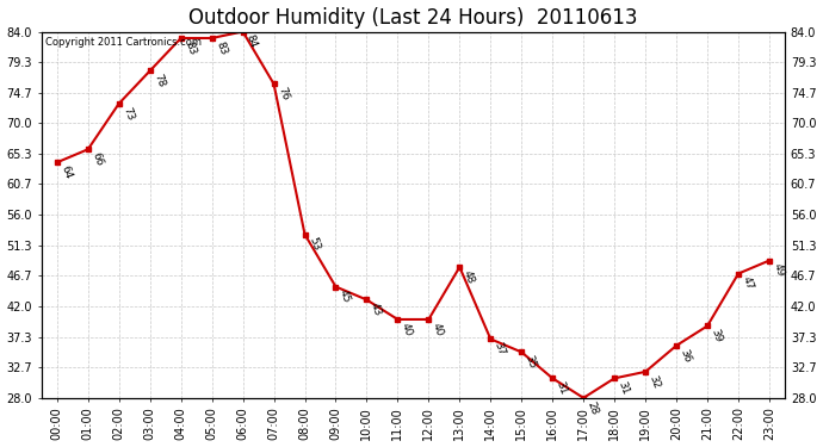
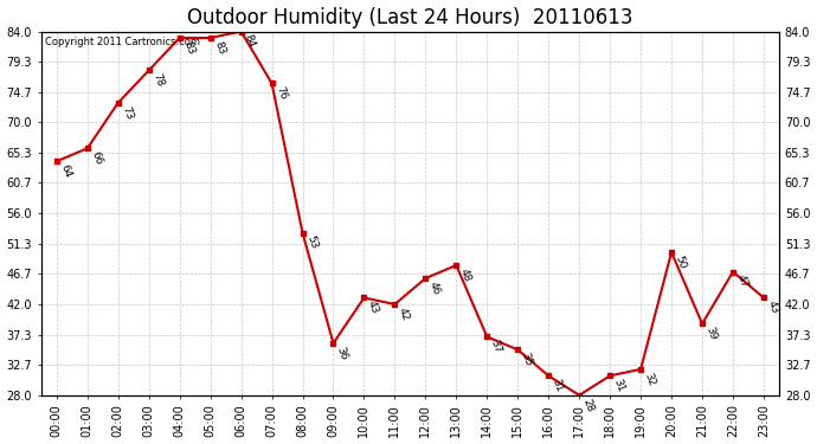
09:00: 45 -> 36
11:00: 40 -> 42
12:00: 40 -> 46
20:00: 36 -> 50
23:00: 49 -> 43
